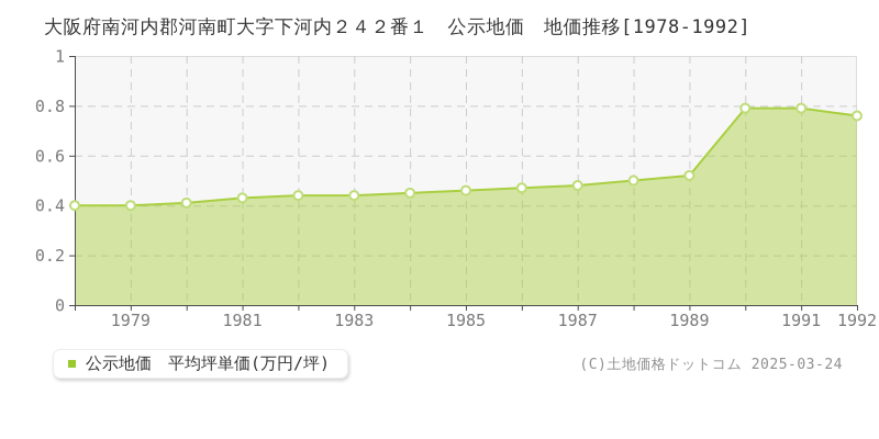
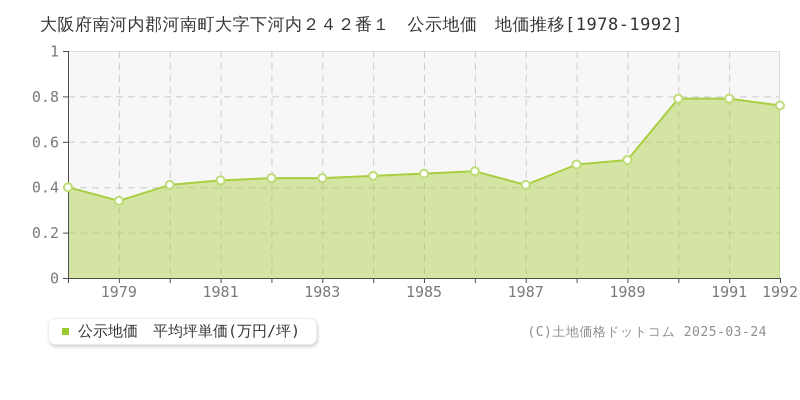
1979: 0.40 -> 0.34
1987: 0.48 -> 0.41
